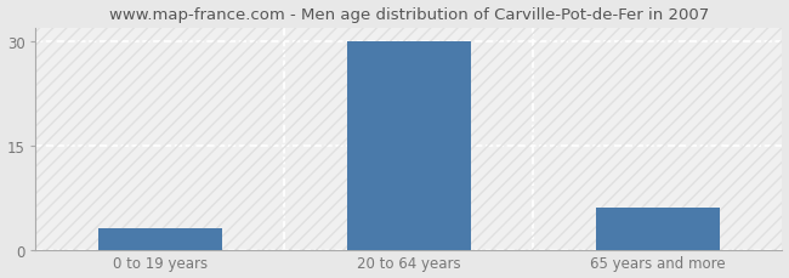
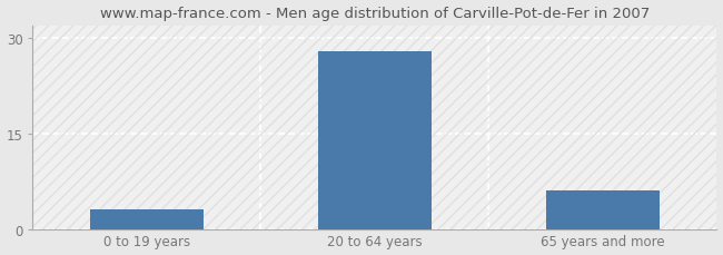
20 to 64 years: 30 -> 28
